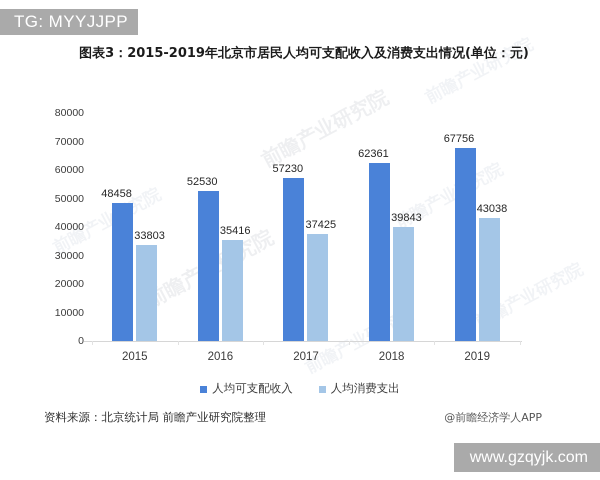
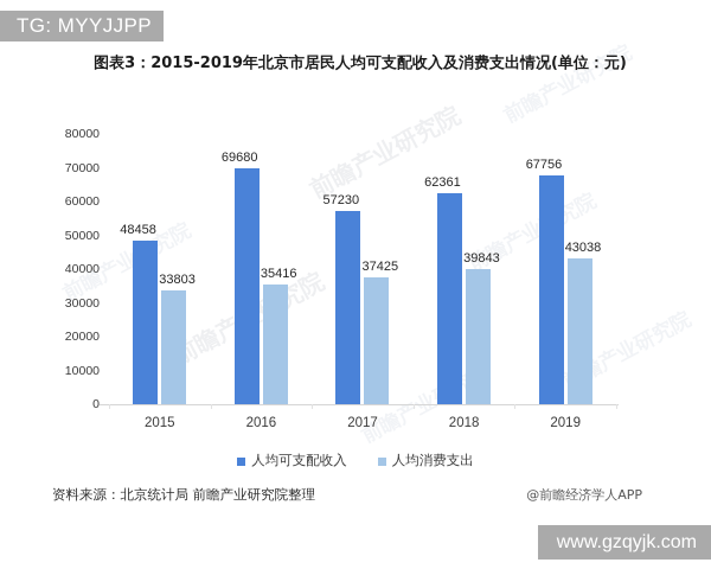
人均可支配收入/2016: 52530 -> 69680
